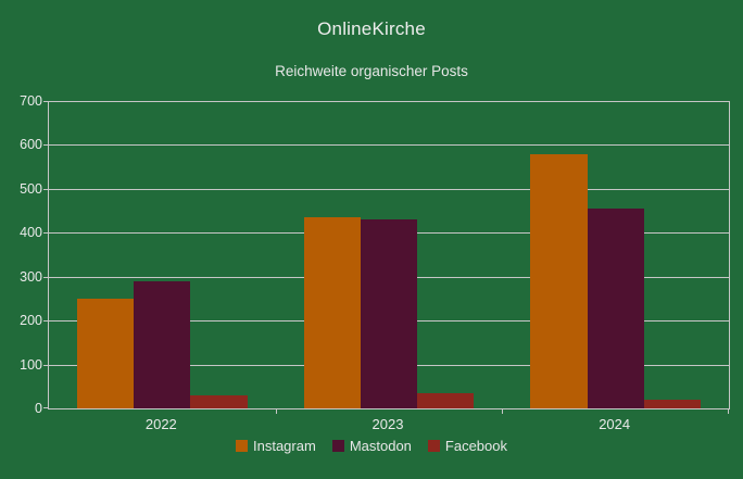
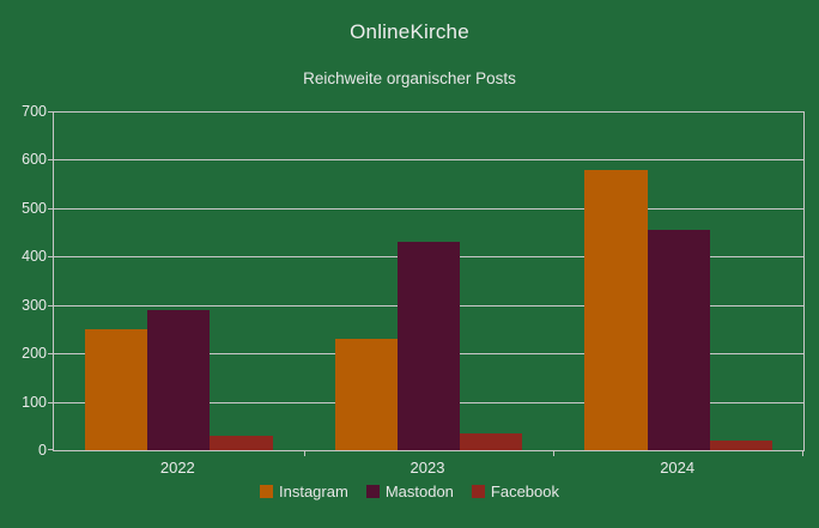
Instagram/2023: 440 -> 230
